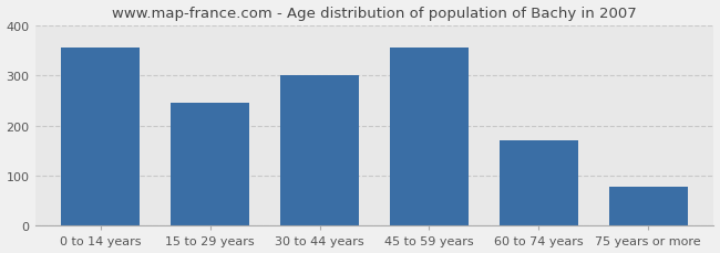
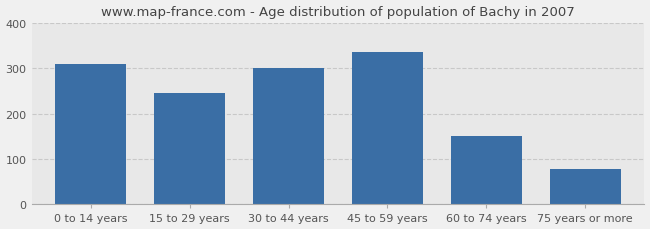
0 to 14 years: 355 -> 310
45 to 59 years: 355 -> 335
60 to 74 years: 170 -> 150
